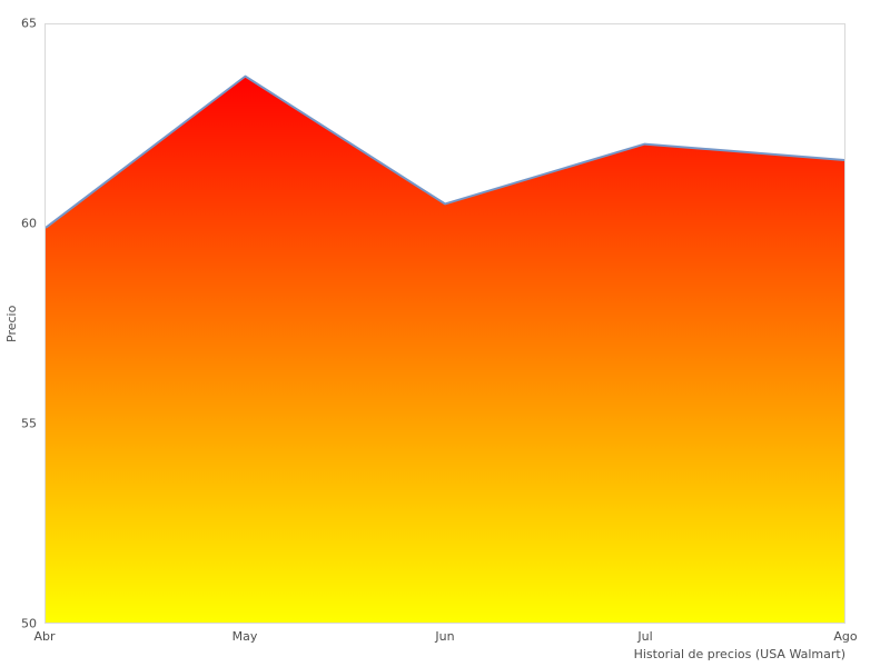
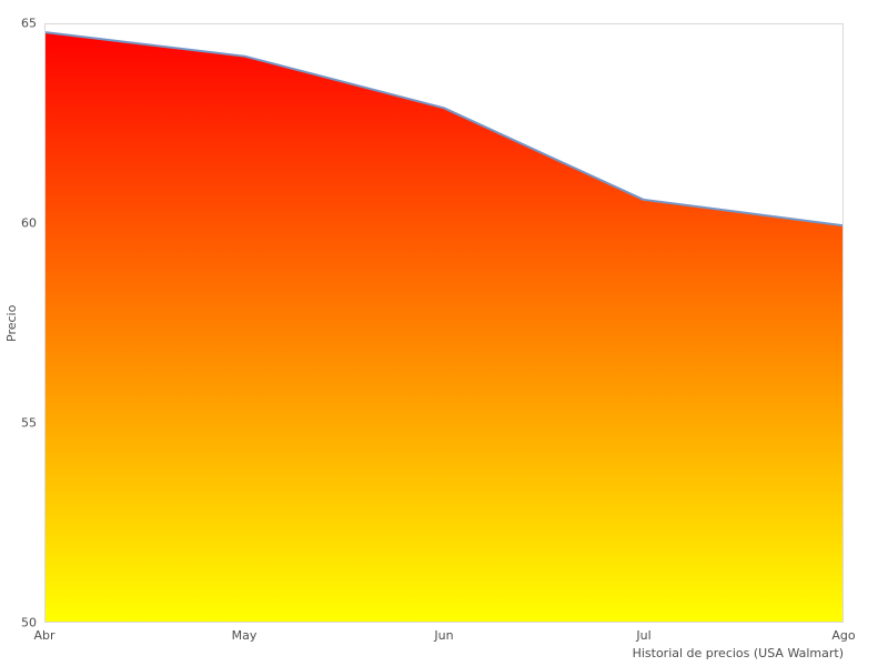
Abr: 59.9 -> 64.8
May: 63.7 -> 64.2
Jun: 60.5 -> 62.9
Jul: 62.0 -> 60.6
Ago: 61.6 -> 60.0
